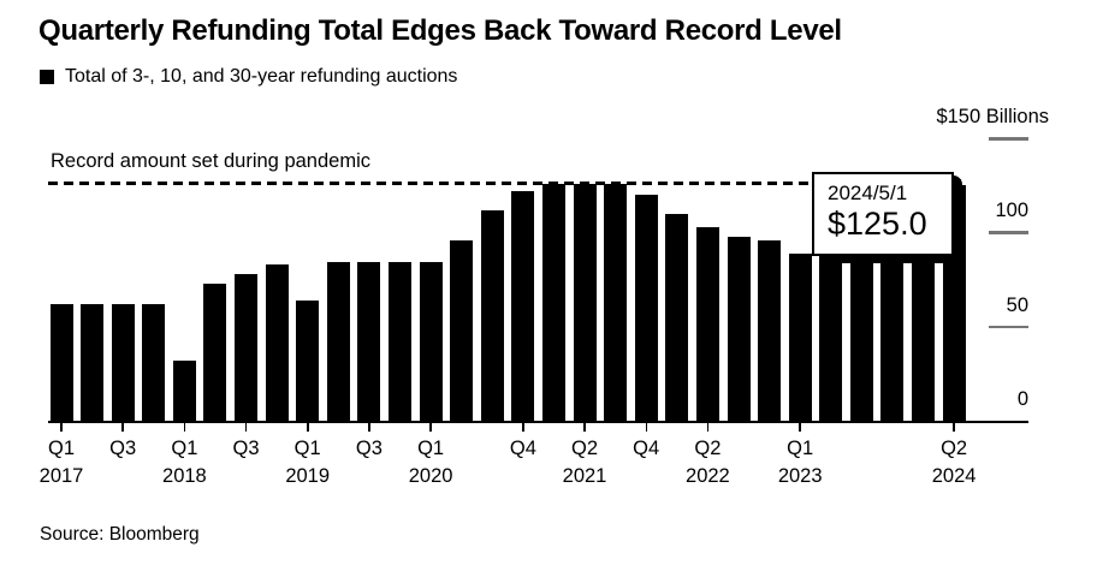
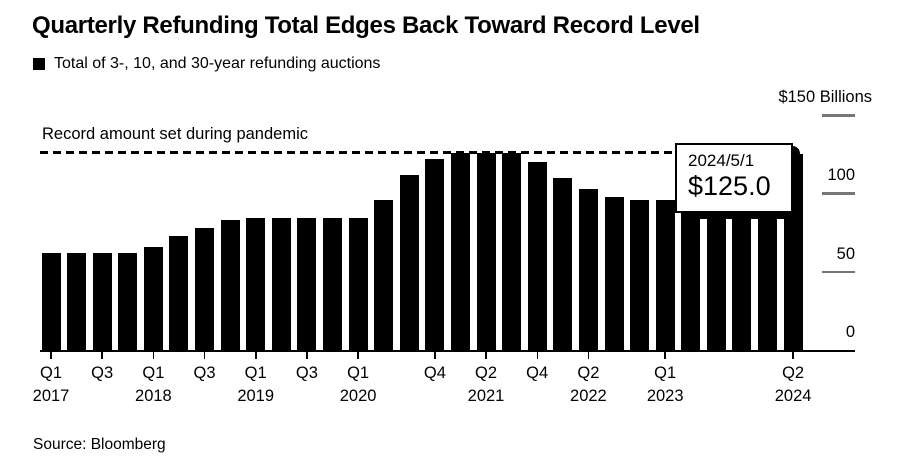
Q1 2018: 32 -> 66
Q1 2019: 64 -> 84
Q1 2023: 89 -> 96
